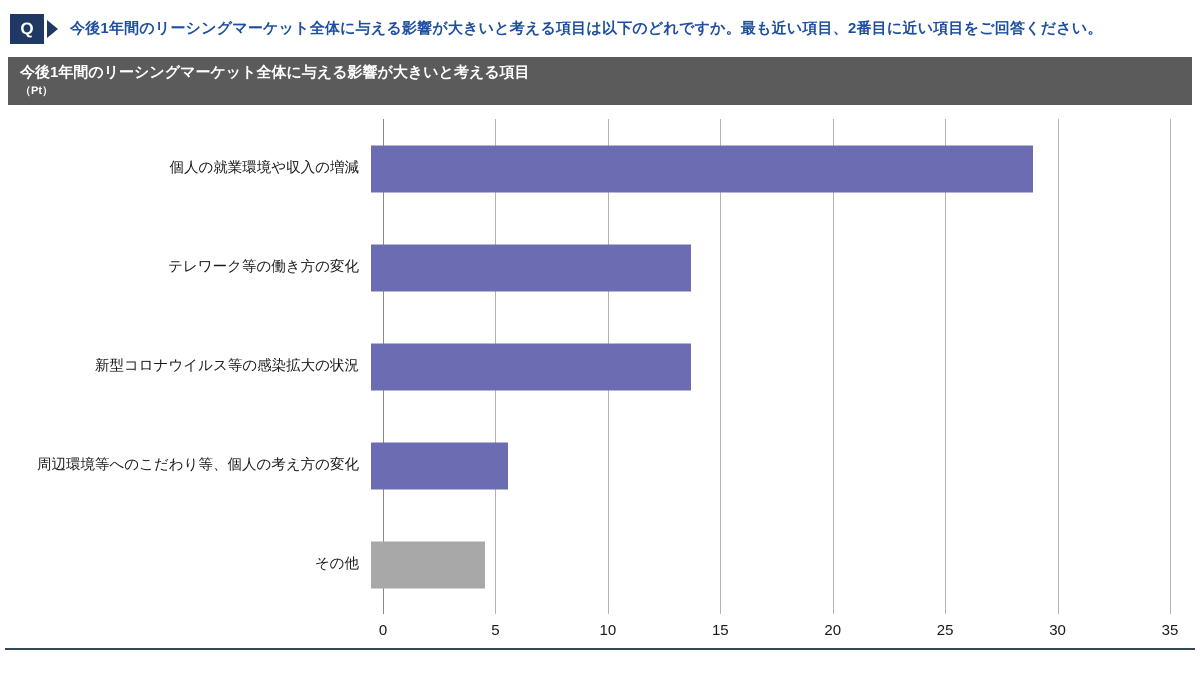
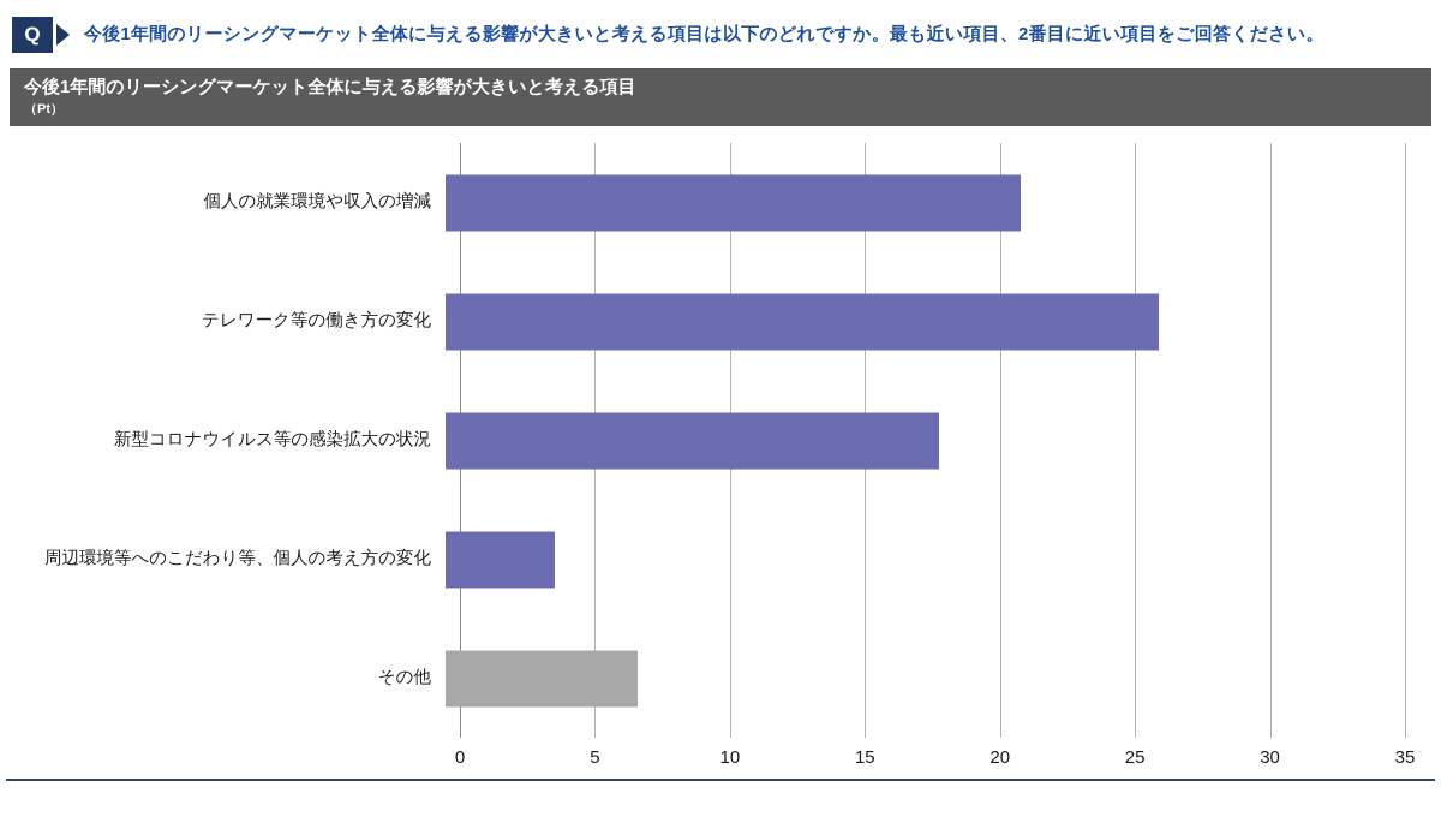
個人の就業環境や収入の増減: 29 -> 21
テレワーク等の働き方の変化: 14 -> 26
新型コロナウイルス等の感染拡大の状況: 14 -> 18
周辺環境等へのこだわり等、個人の考え方の変化: 6 -> 4
その他: 5 -> 7
